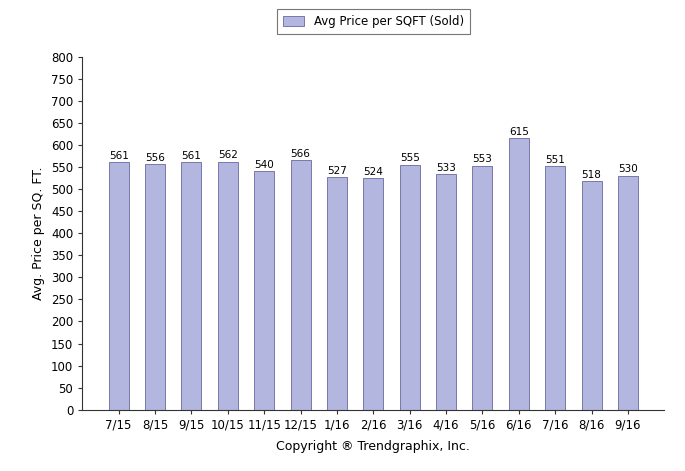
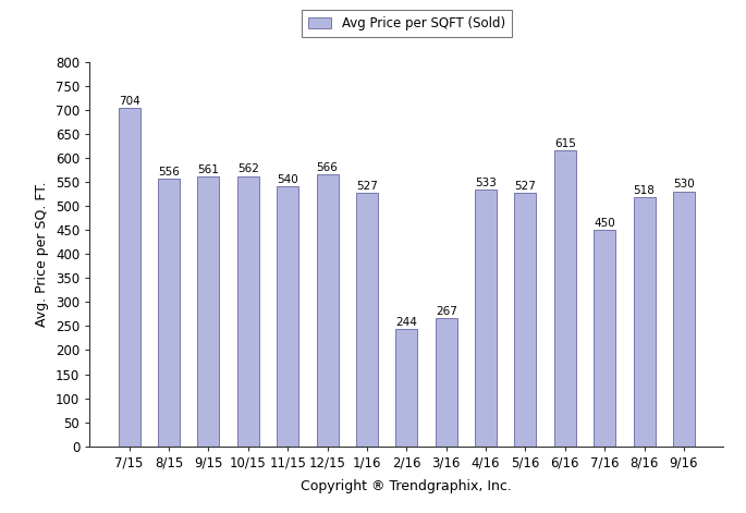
7/15: 561 -> 704
2/16: 524 -> 244
3/16: 555 -> 267
5/16: 553 -> 527
7/16: 551 -> 450
